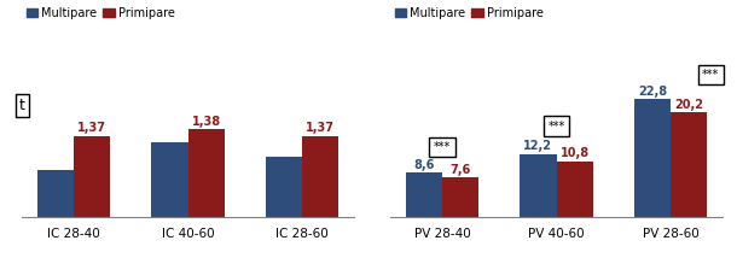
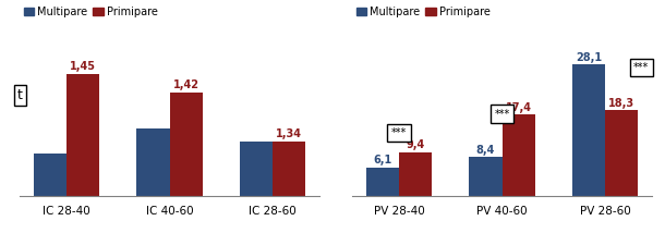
Primipare/IC 28-40: 1,37 -> 1,45
Primipare/IC 40-60: 1,38 -> 1,42
Primipare/IC 28-60: 1,37 -> 1,34
Multipare/PV 28-40: 8,6 -> 6,1
Primipare/PV 28-40: 7,6 -> 9,4
Multipare/PV 40-60: 12,2 -> 8,4
Primipare/PV 40-60: 10,8 -> 17,4
Multipare/PV 28-60: 22,8 -> 28,1
Primipare/PV 28-60: 20,2 -> 18,3
